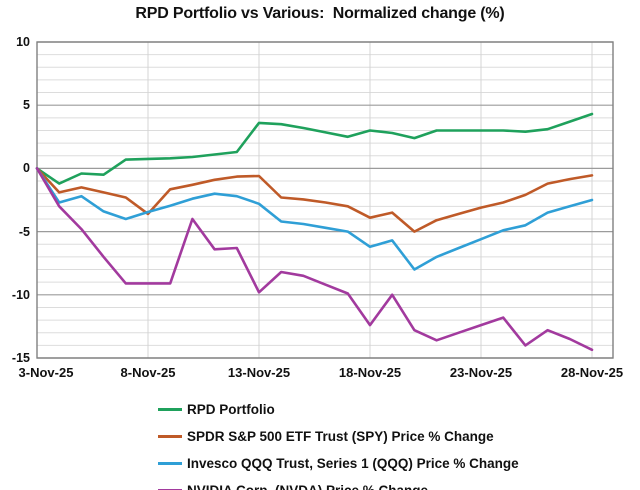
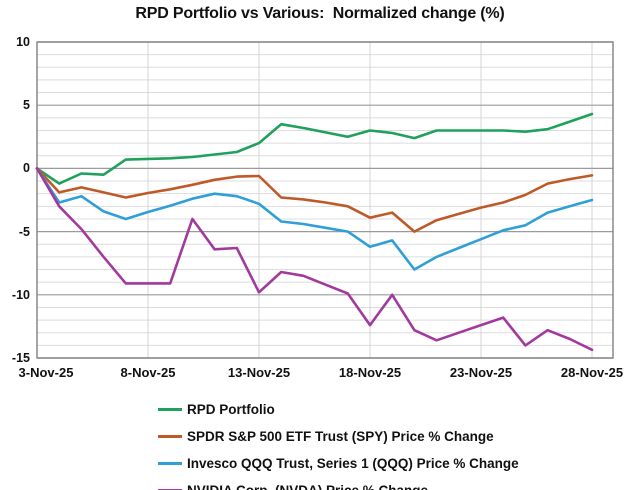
SPDR S&P 500 ETF Trust (SPY) Price % Change/8-Nov-25: -3.6 -> -1.9
RPD Portfolio/13-Nov-25: 3.6 -> 2.0
